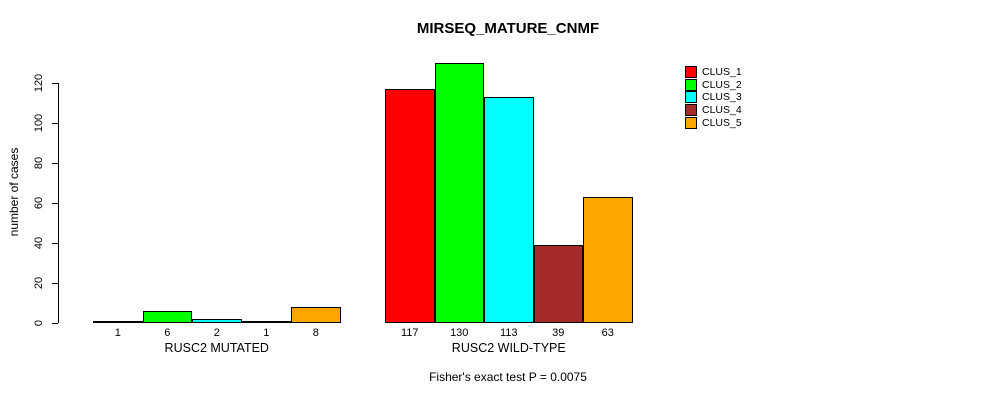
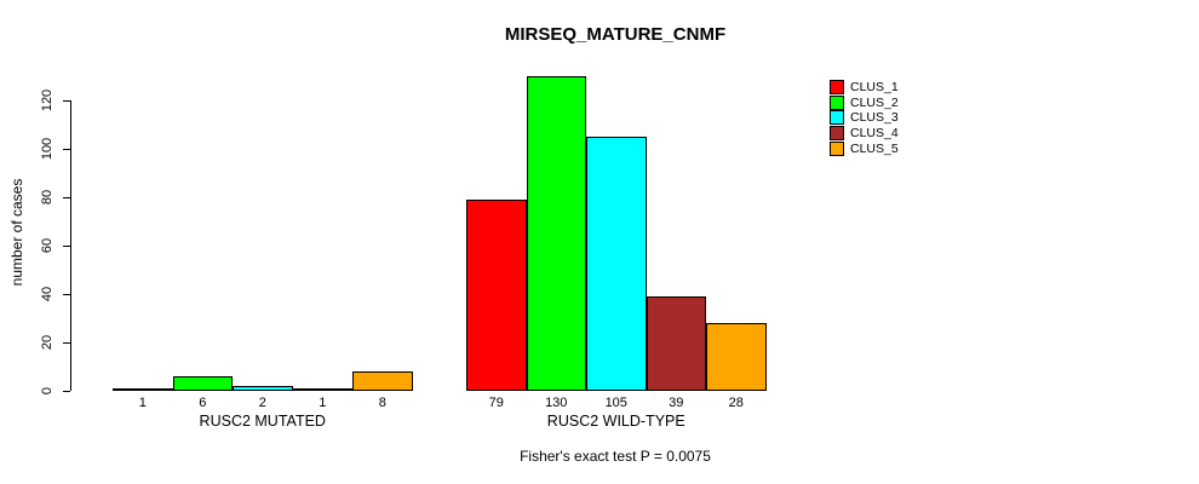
CLUS_1/RUSC2 WILD-TYPE: 117 -> 79
CLUS_3/RUSC2 WILD-TYPE: 113 -> 105
CLUS_5/RUSC2 WILD-TYPE: 63 -> 28
